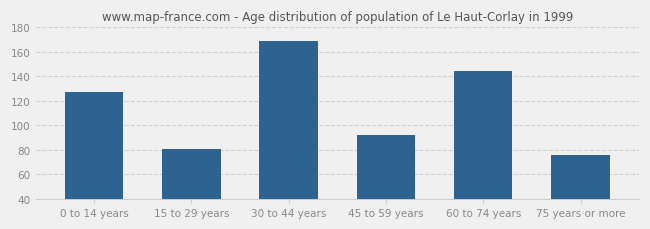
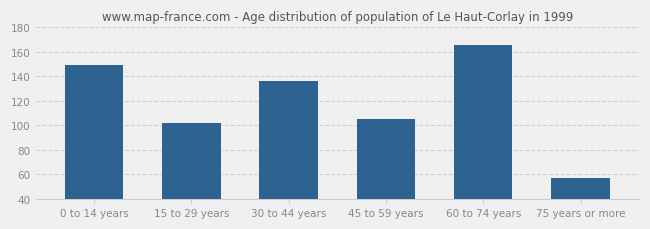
0 to 14 years: 127 -> 149
15 to 29 years: 81 -> 102
30 to 44 years: 169 -> 136
45 to 59 years: 92 -> 105
60 to 74 years: 144 -> 165
75 years or more: 76 -> 57
